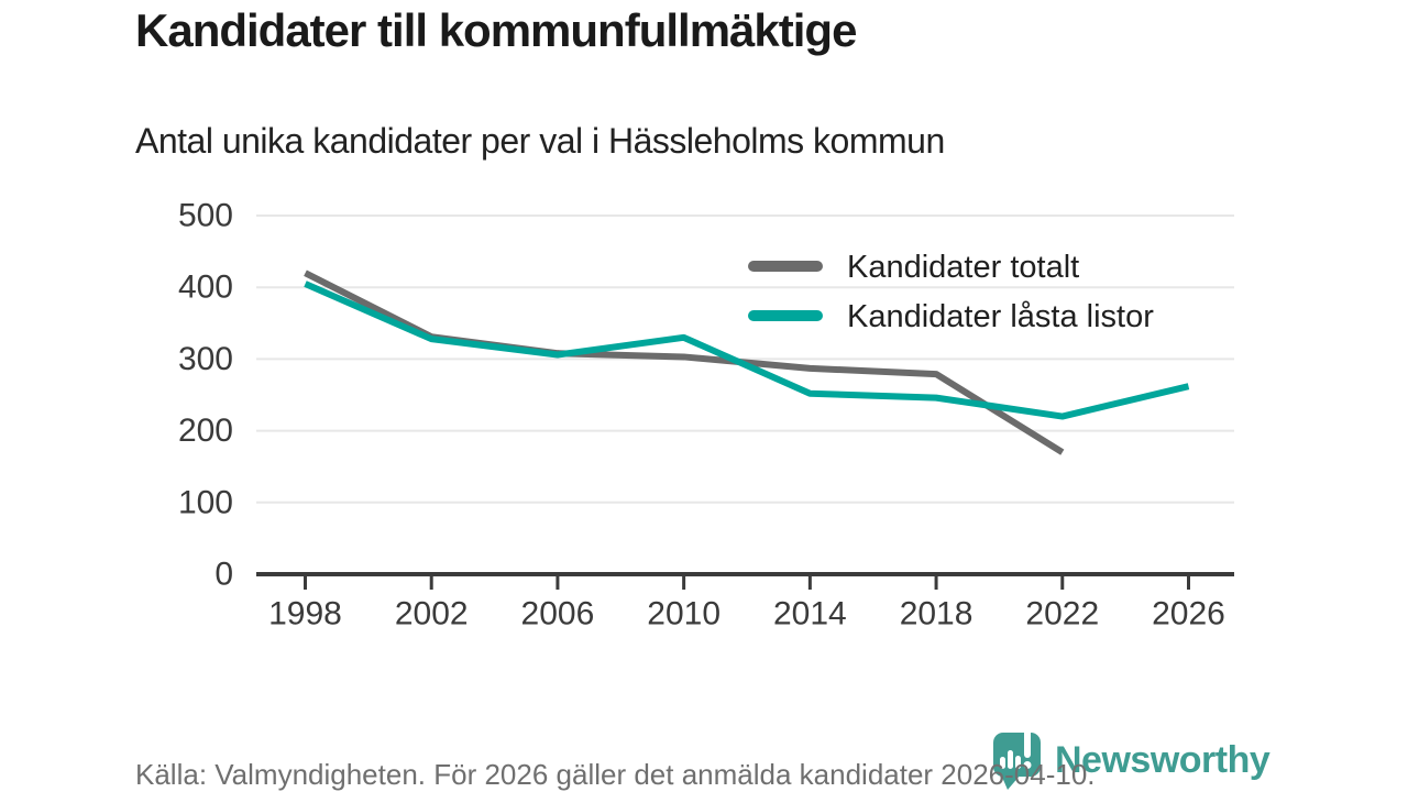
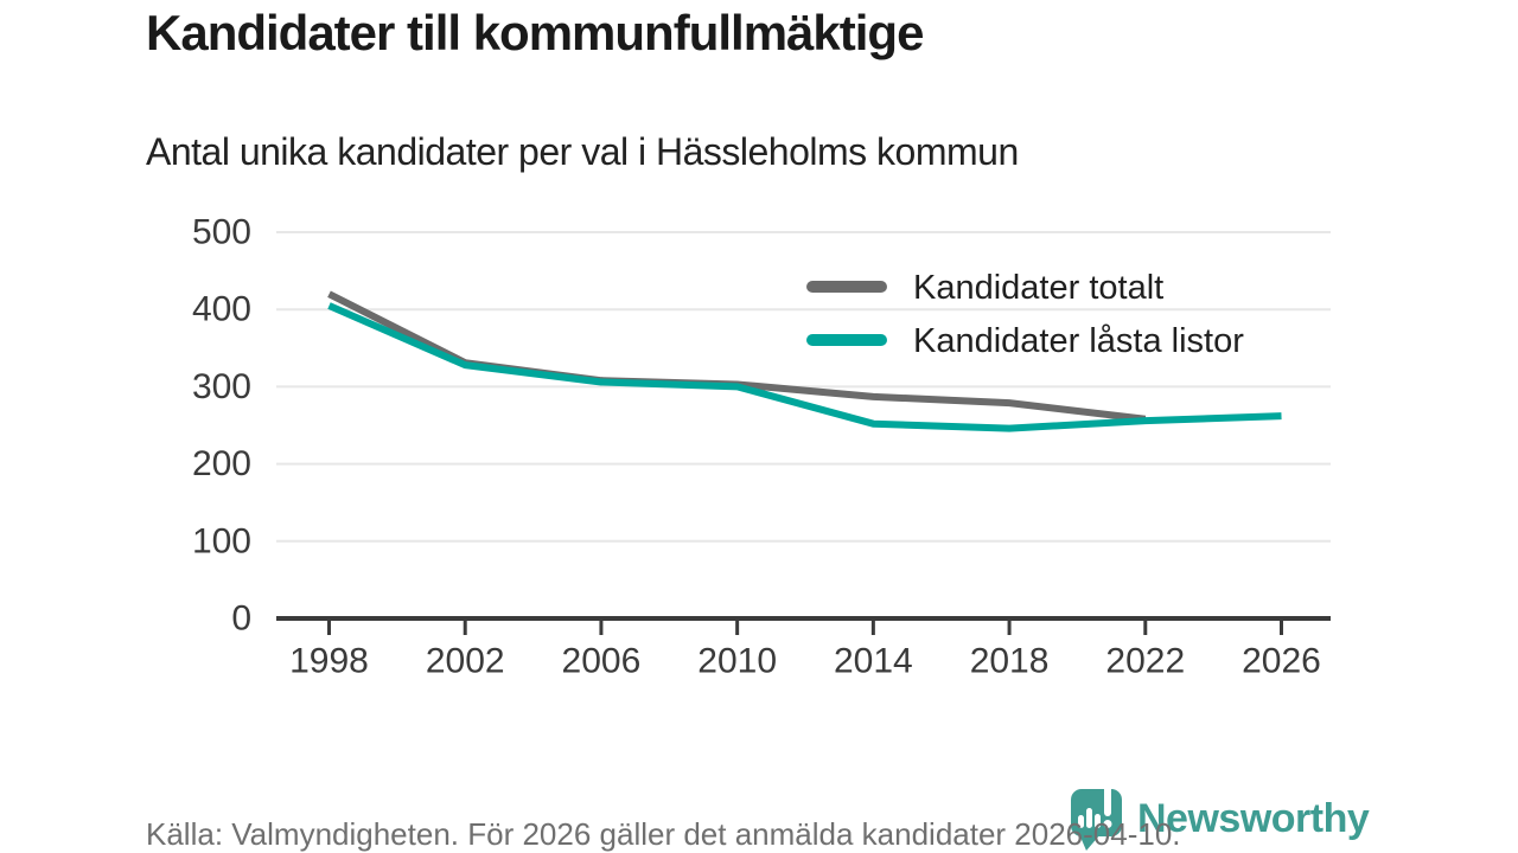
Kandidater låsta listor/2010: 330 -> 300
Kandidater totalt/2022: 170 -> 260
Kandidater låsta listor/2022: 220 -> 260
